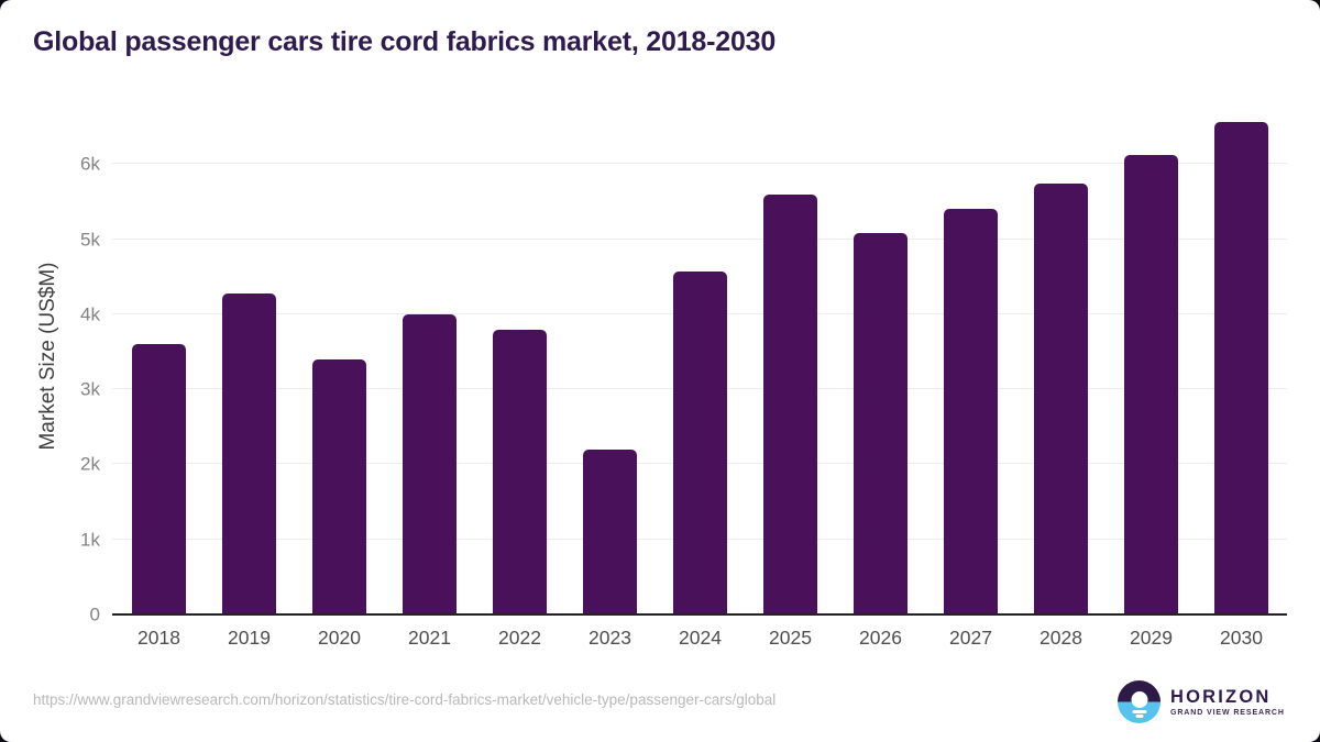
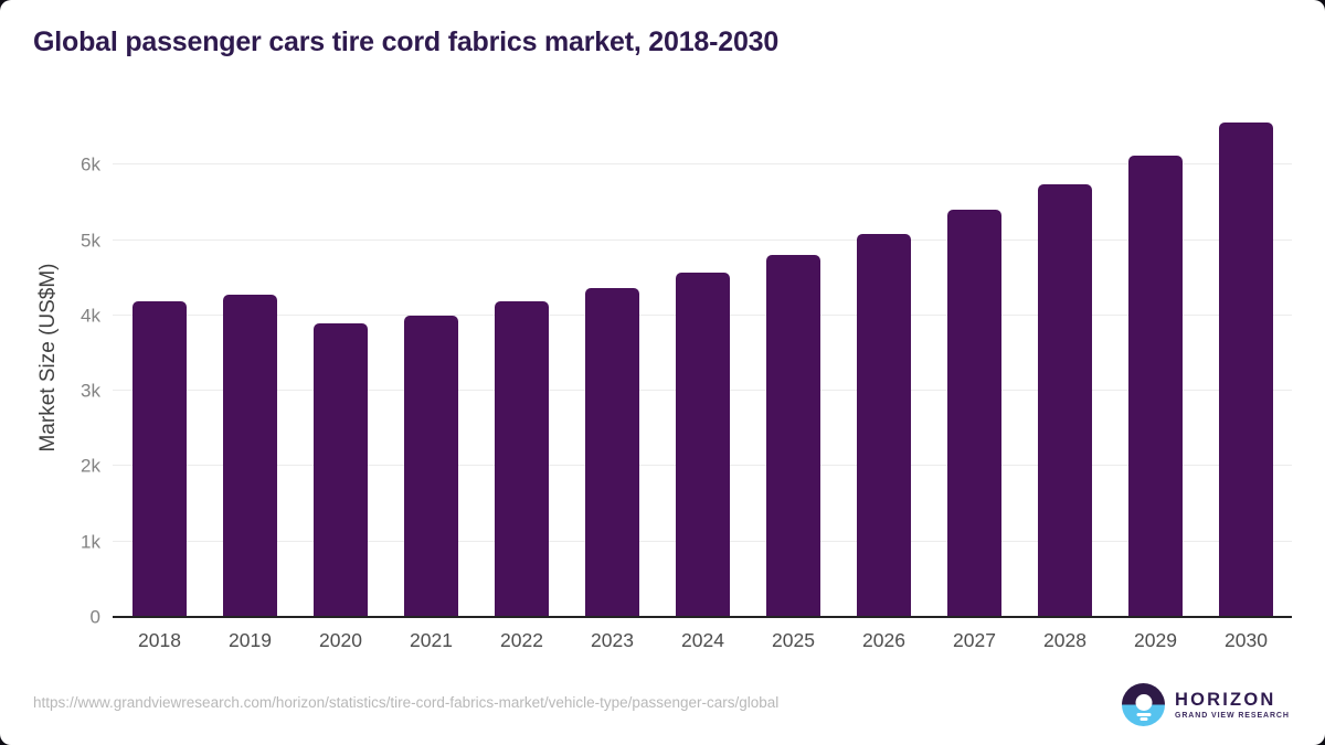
2018: 3.6k -> 4.2k
2020: 3.4k -> 3.9k
2022: 3.8k -> 4.2k
2023: 2.2k -> 4.4k
2025: 5.6k -> 4.8k
